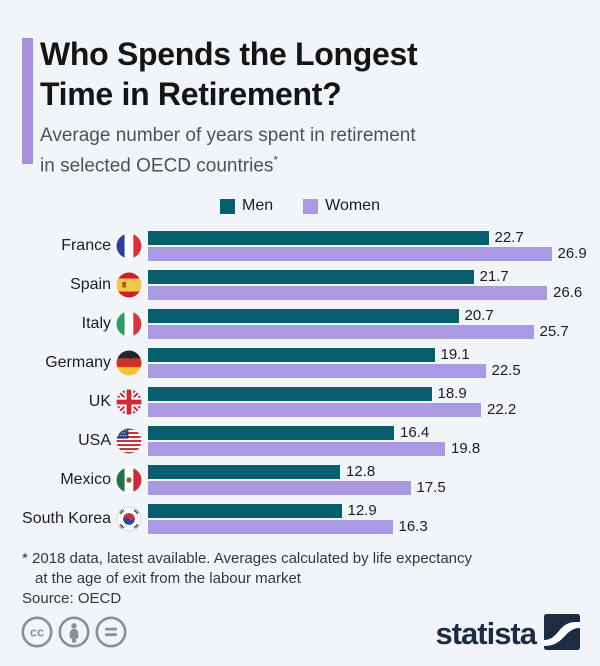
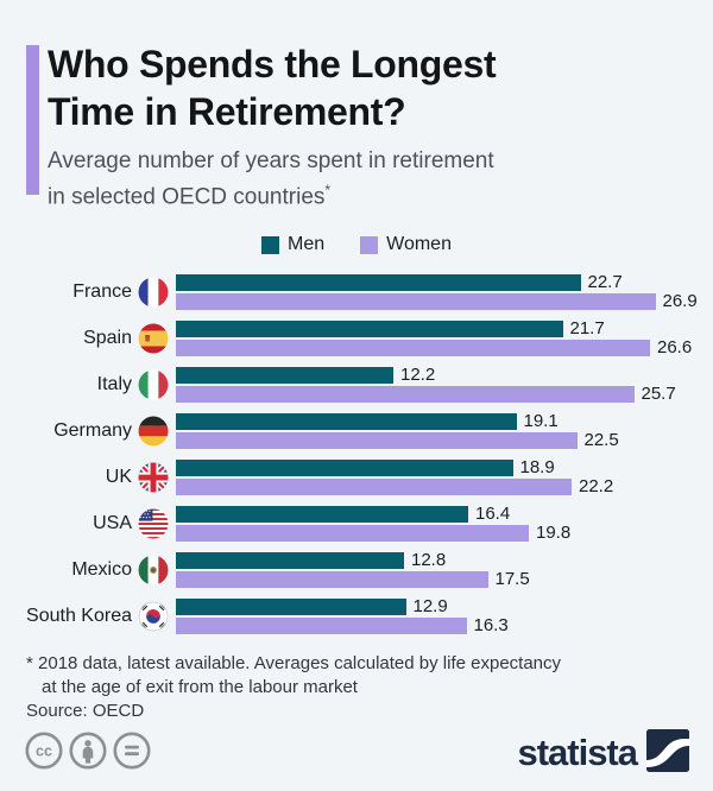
Men/Italy: 20.7 -> 12.2
